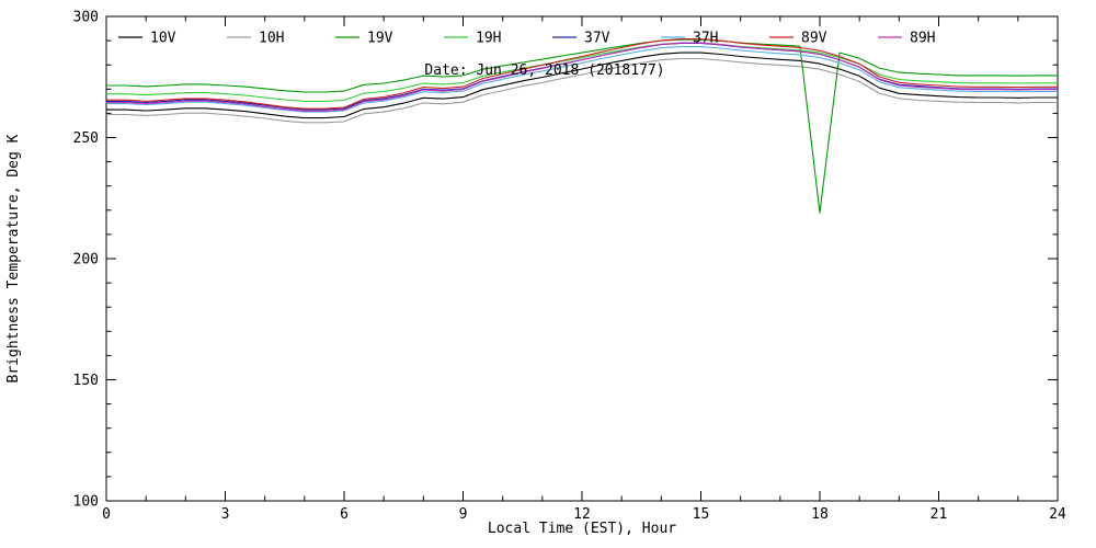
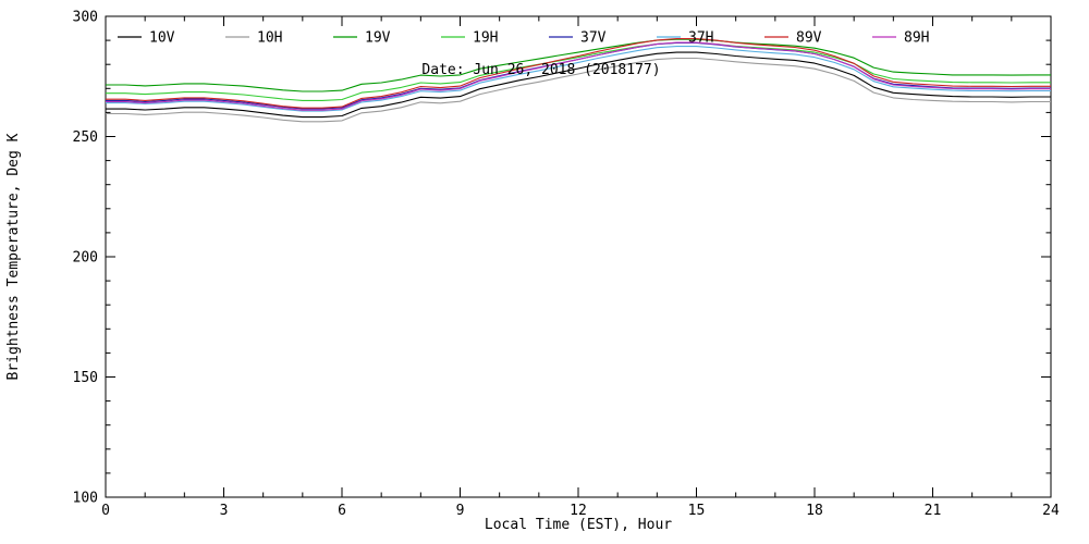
19V/18: 219 -> 287
